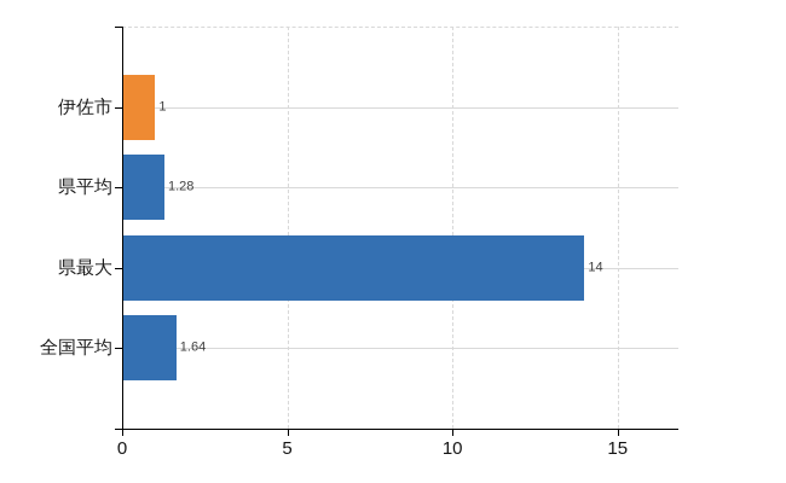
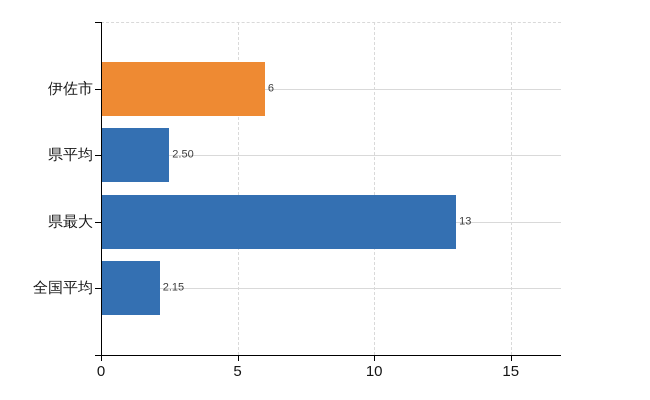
伊佐市: 1 -> 6
県平均: 1.28 -> 2.50
県最大: 14 -> 13
全国平均: 1.64 -> 2.15
